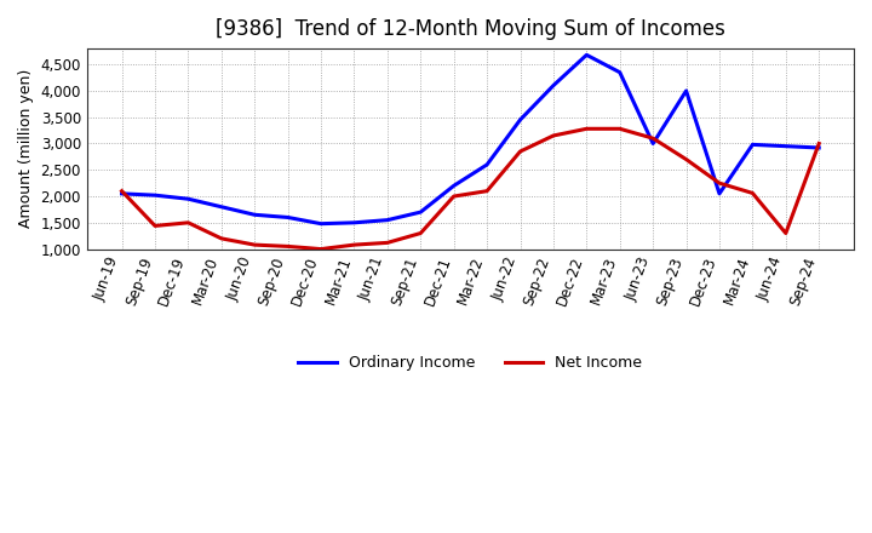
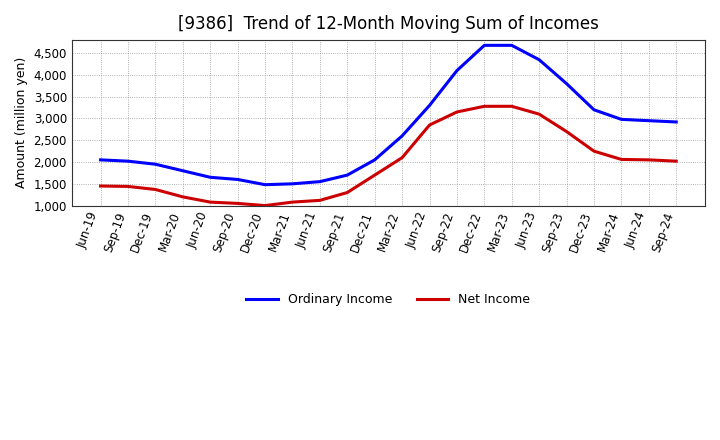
Net Income/Jun-19: 2,100 -> 1,450
Net Income/Dec-19: 1,500 -> 1,370
Ordinary Income/Dec-21: 2,200 -> 2,050
Net Income/Dec-21: 2,000 -> 1,700
Ordinary Income/Jun-22: 3,450 -> 3,300
Ordinary Income/Mar-23: 4,350 -> 4,680
Ordinary Income/Jun-23: 3,000 -> 4,350
Ordinary Income/Sep-23: 4,000 -> 3,800
Ordinary Income/Dec-23: 2,050 -> 3,200
Net Income/Jun-24: 1,300 -> 2,050
Net Income/Sep-24: 3,000 -> 2,020
